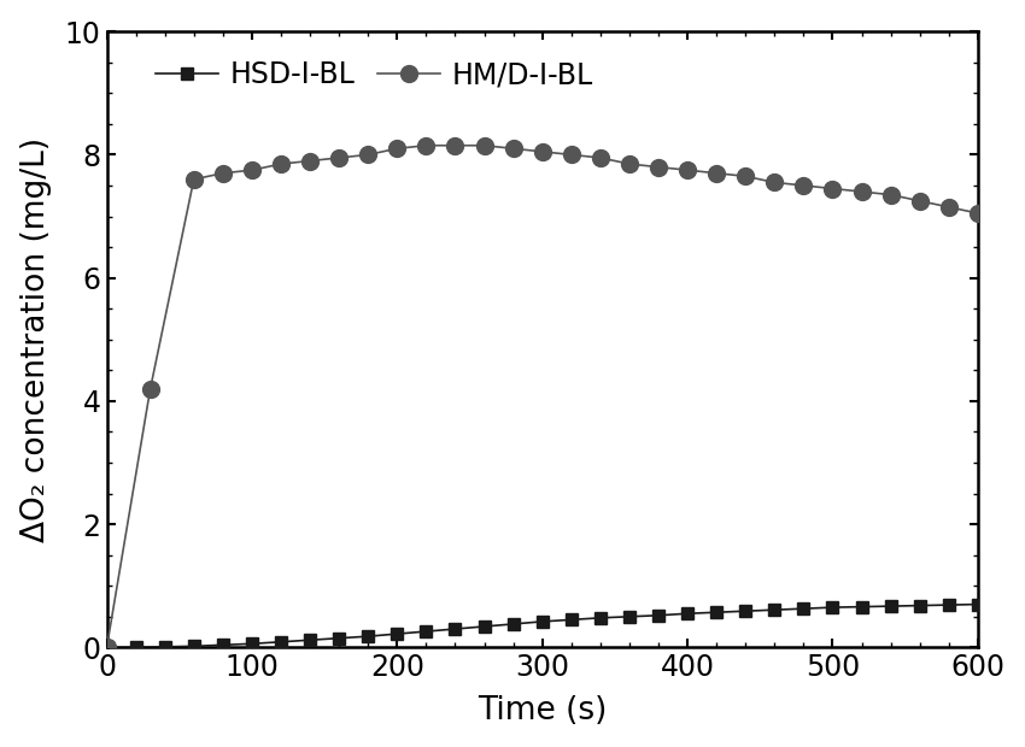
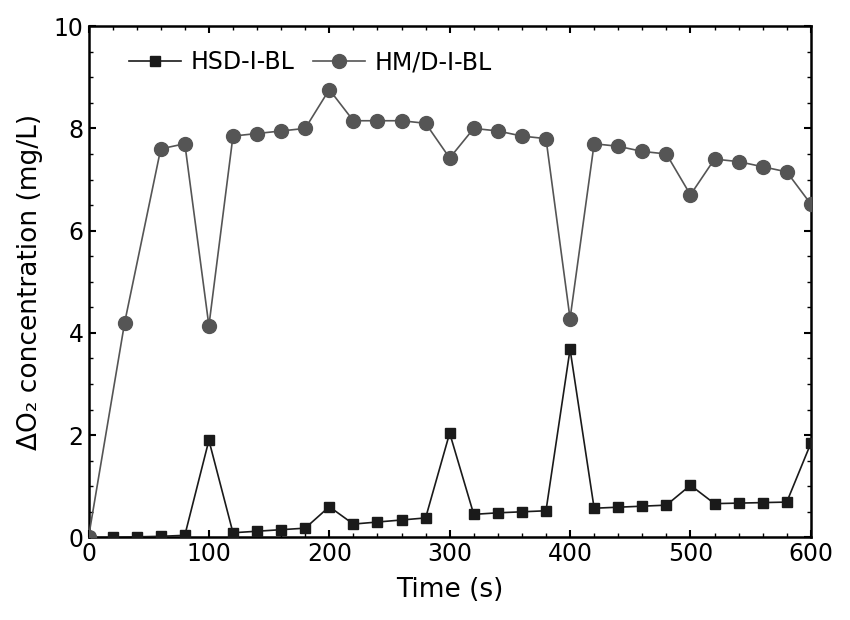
HSD-I-BL/100: 0.06 -> 1.90
HM/D-I-BL/100: 7.75 -> 4.14
HSD-I-BL/200: 0.22 -> 0.60
HM/D-I-BL/200: 8.10 -> 8.76
HSD-I-BL/300: 0.42 -> 2.04
HM/D-I-BL/300: 8.05 -> 7.42
HSD-I-BL/400: 0.55 -> 3.68
HM/D-I-BL/400: 7.75 -> 4.28
HSD-I-BL/500: 0.65 -> 1.02
HM/D-I-BL/500: 7.45 -> 6.70
HSD-I-BL/600: 0.70 -> 1.84
HM/D-I-BL/600: 7.05 -> 6.52
